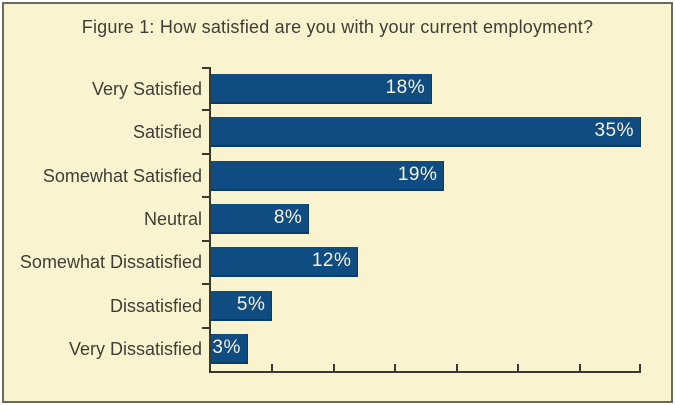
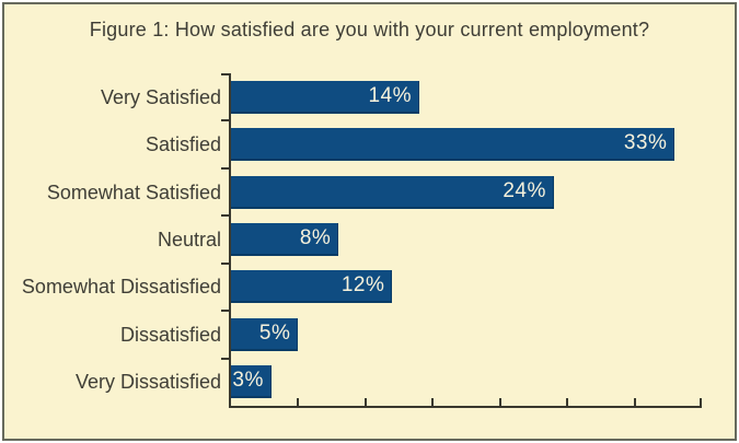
Very Satisfied: 18% -> 14%
Satisfied: 35% -> 33%
Somewhat Satisfied: 19% -> 24%
